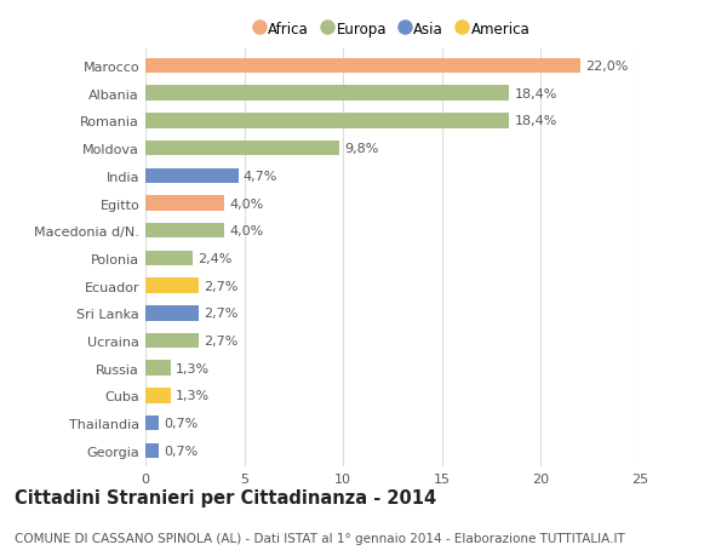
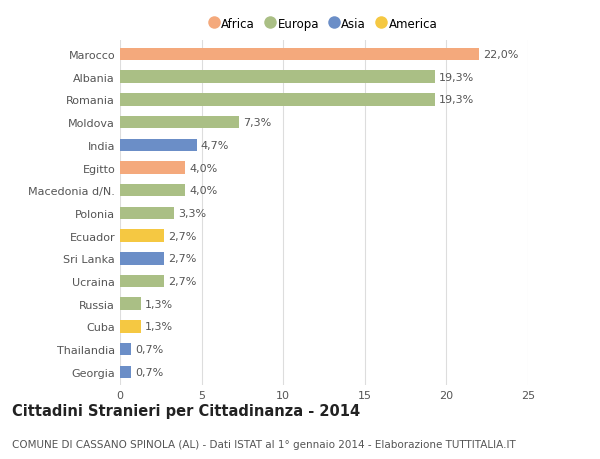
Albania: 18,4% -> 19,3%
Romania: 18,4% -> 19,3%
Moldova: 9,8% -> 7,3%
Polonia: 2,4% -> 3,3%
